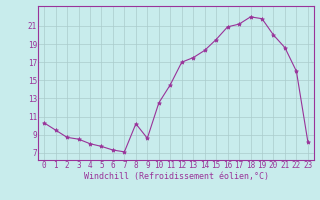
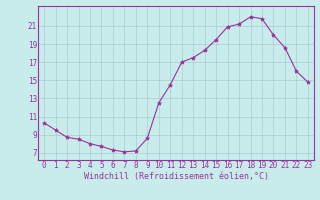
8: 10.2 -> 7.2
23: 8.2 -> 14.8
